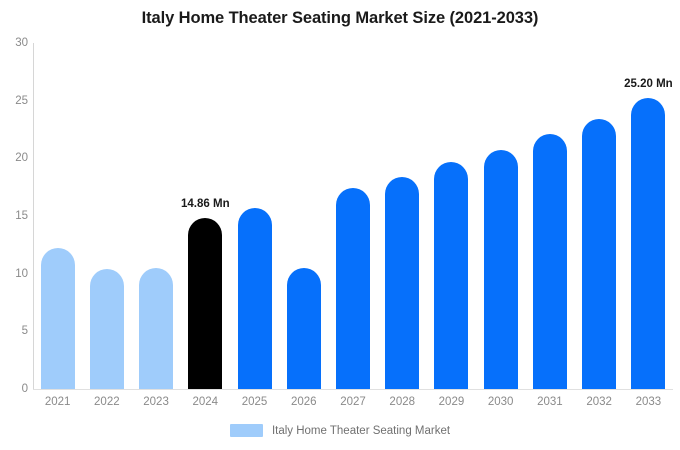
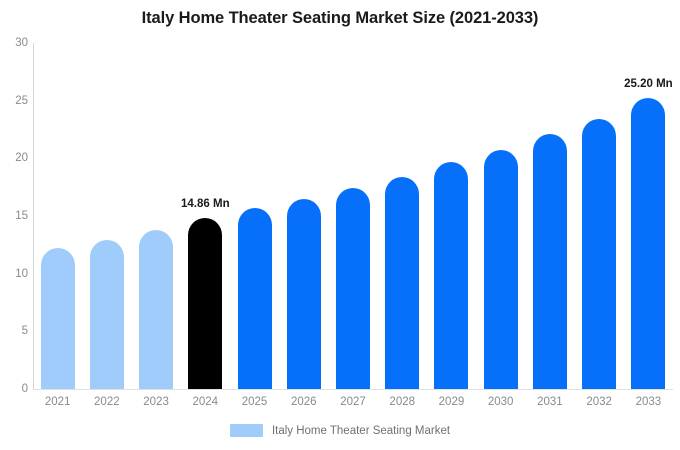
2022: 10.4 -> 12.9
2023: 10.5 -> 13.8
2026: 10.5 -> 16.4
